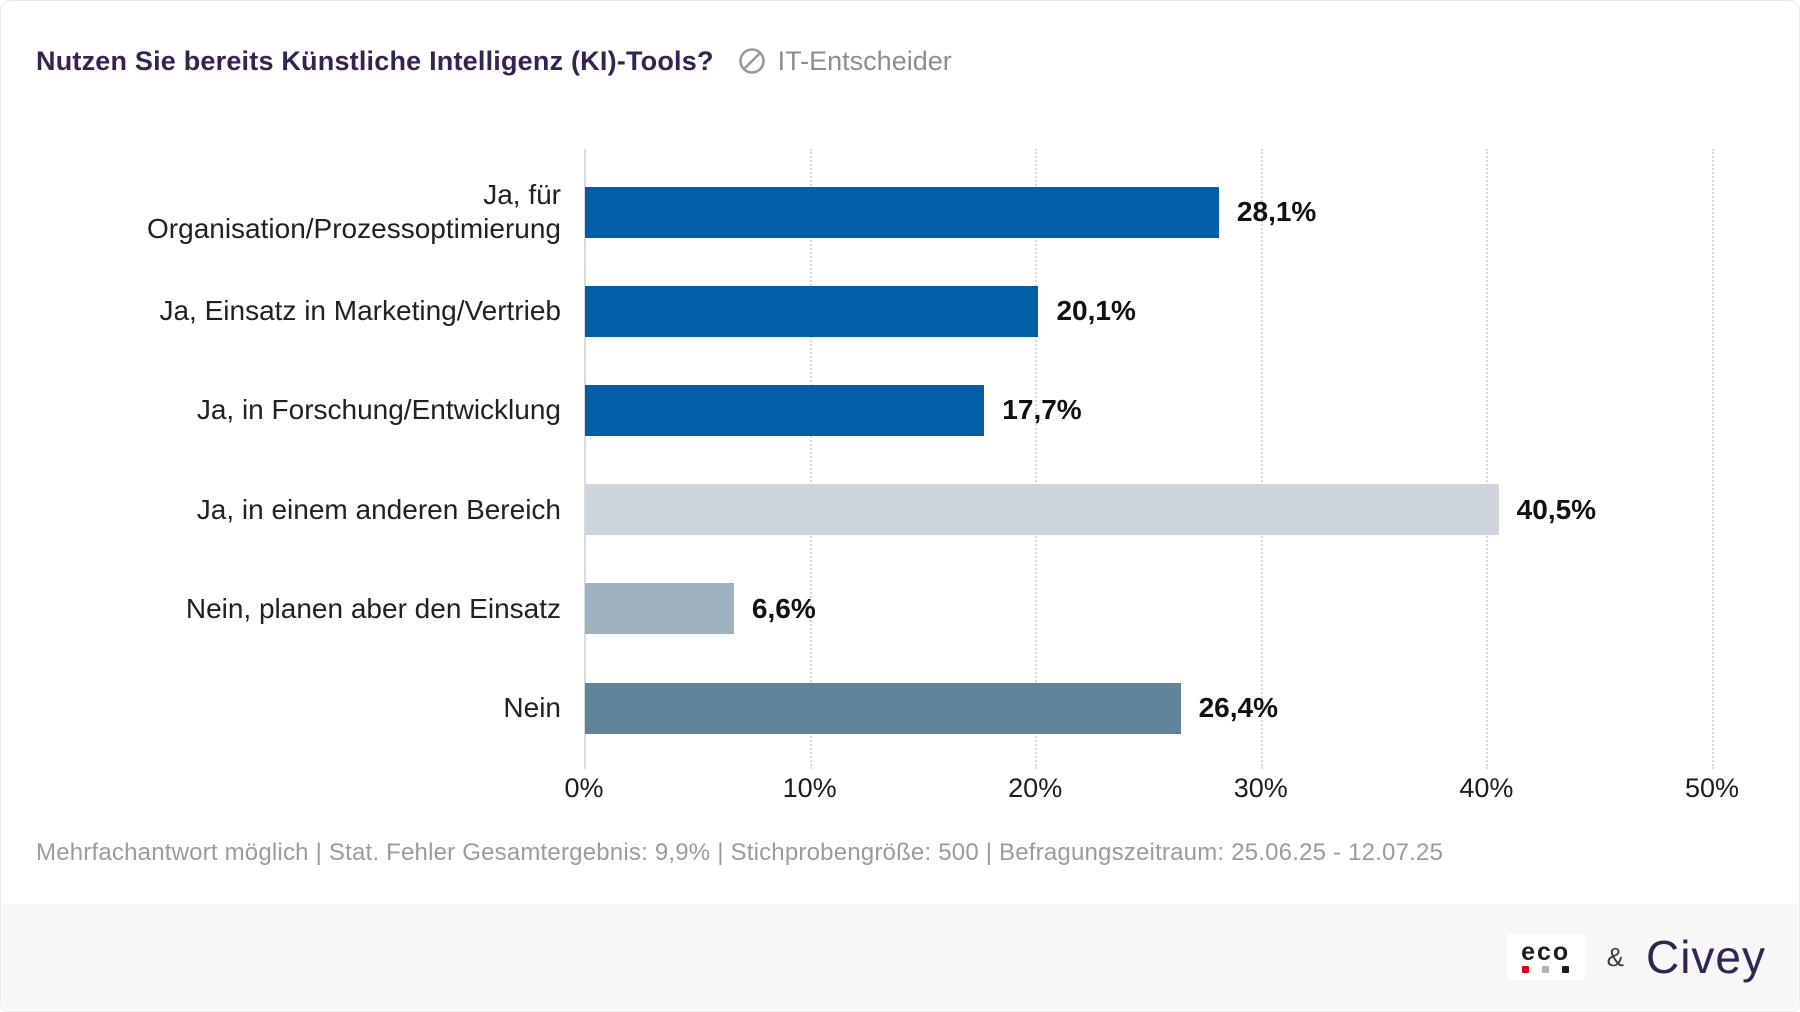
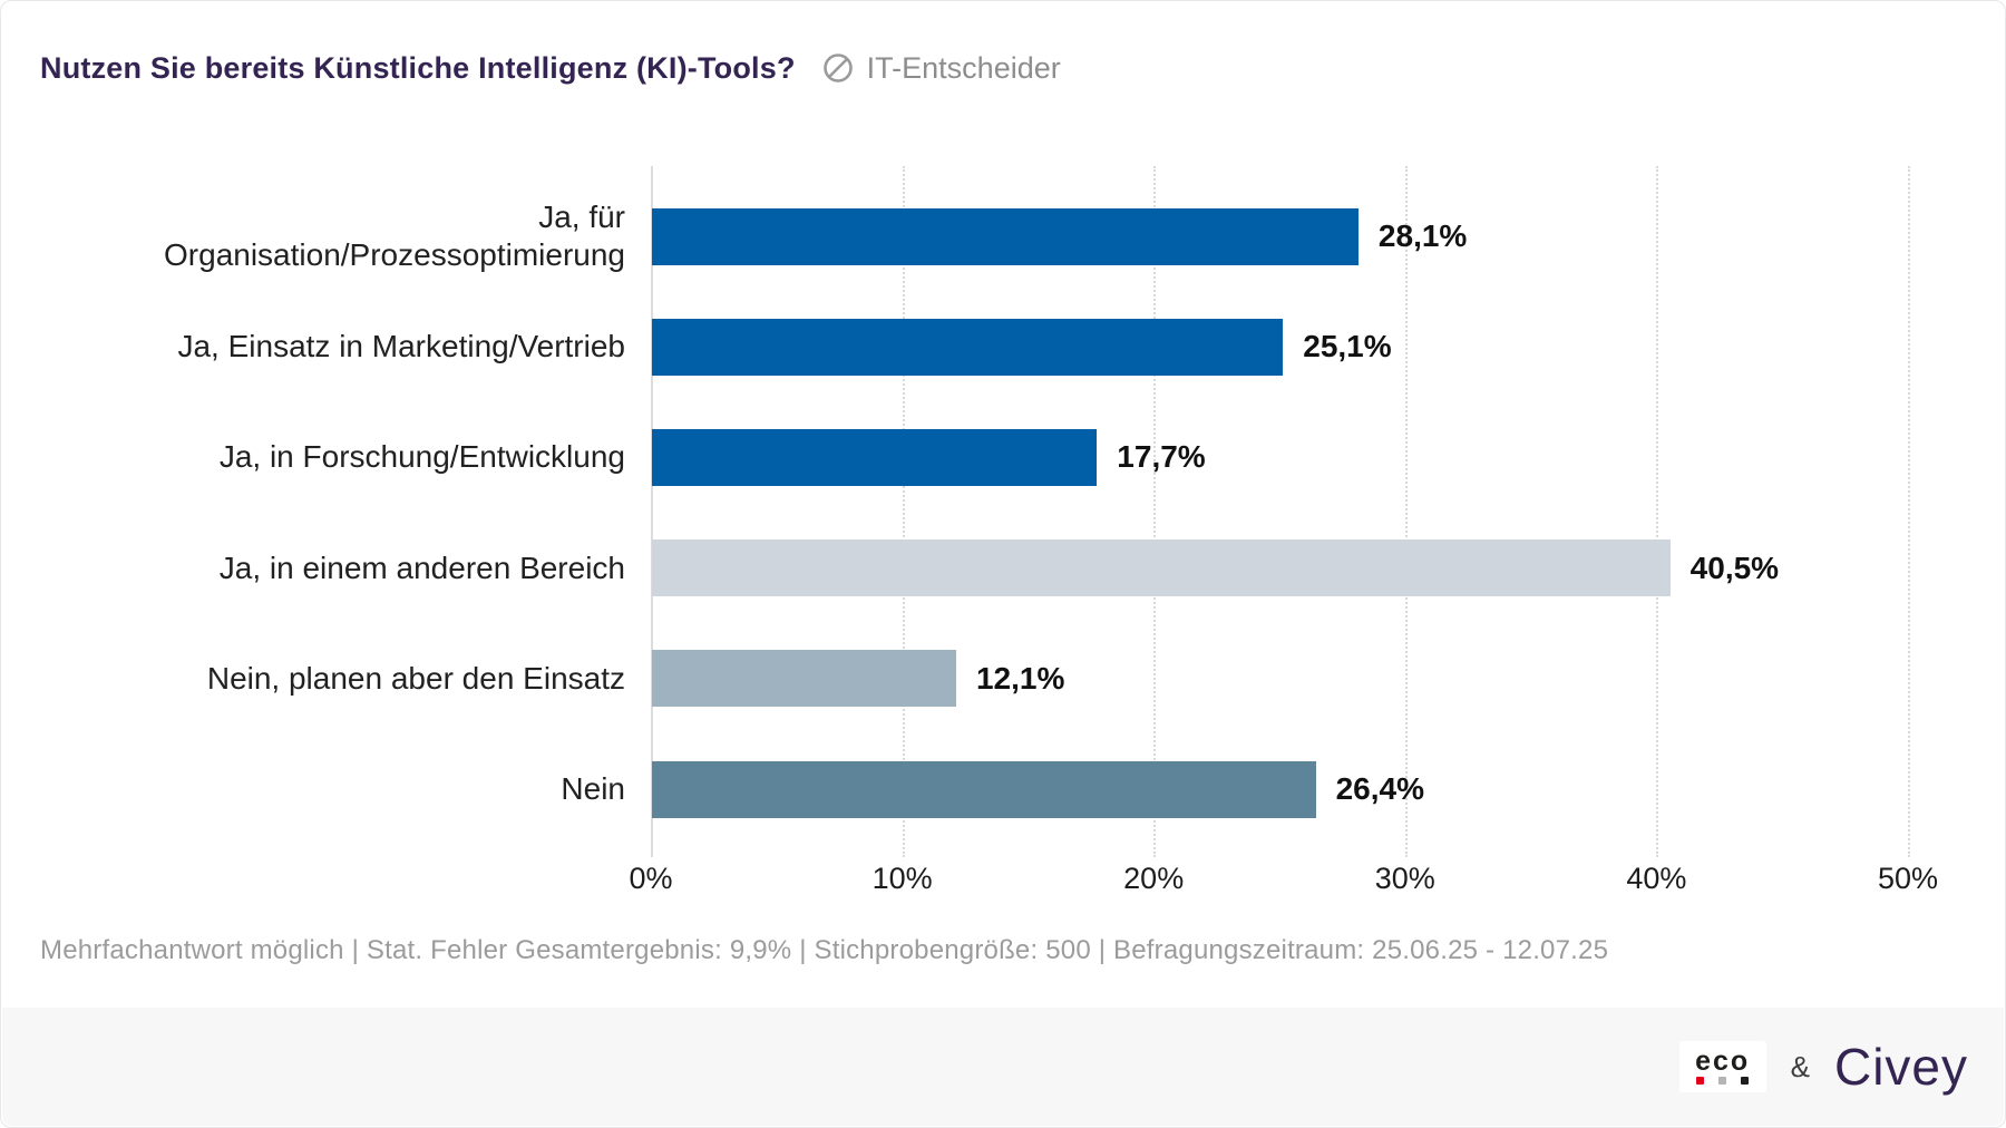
Ja, Einsatz in Marketing/Vertrieb: 20,1% -> 25,1%
Nein, planen aber den Einsatz: 6,6% -> 12,1%
